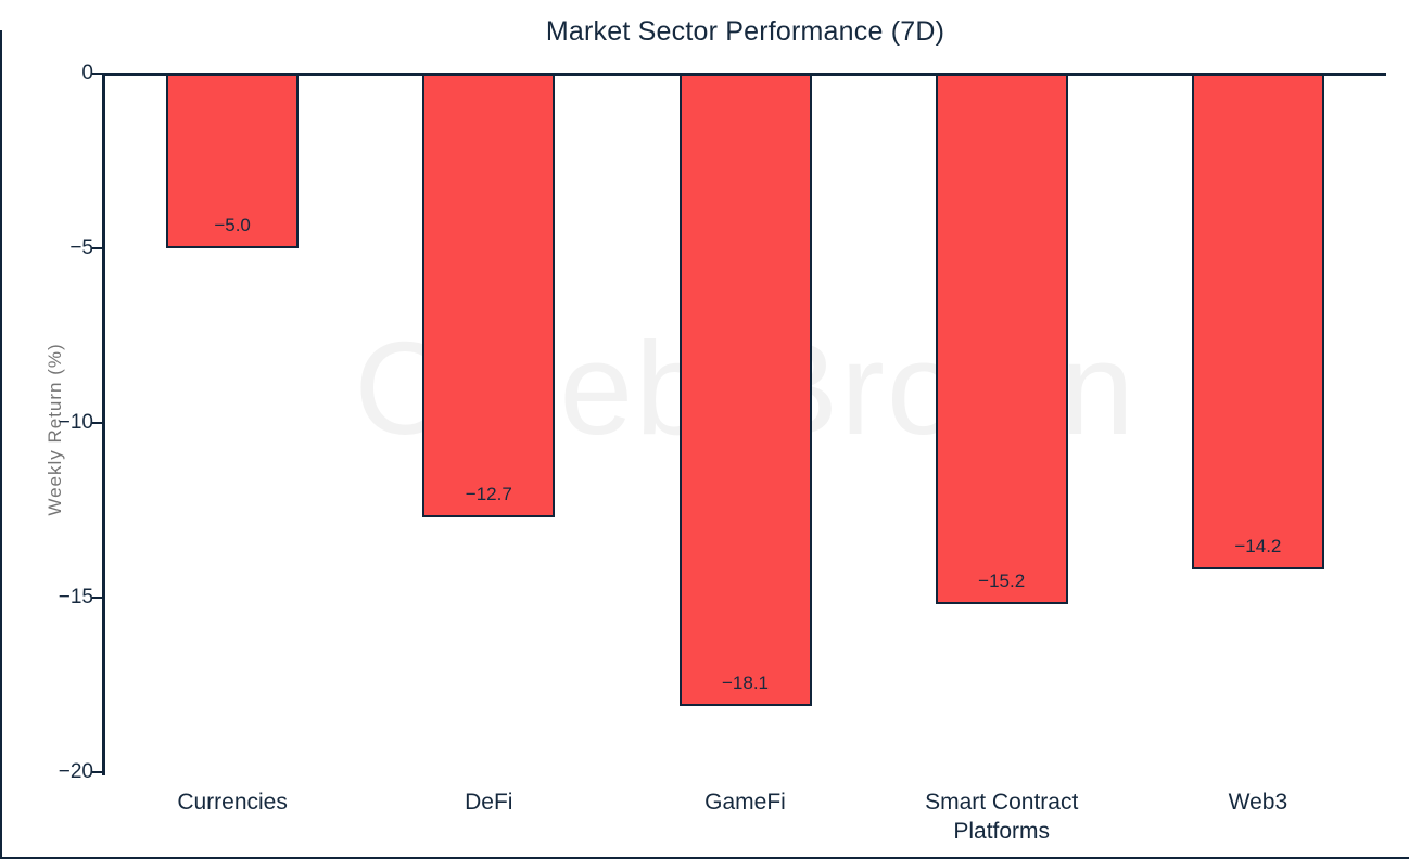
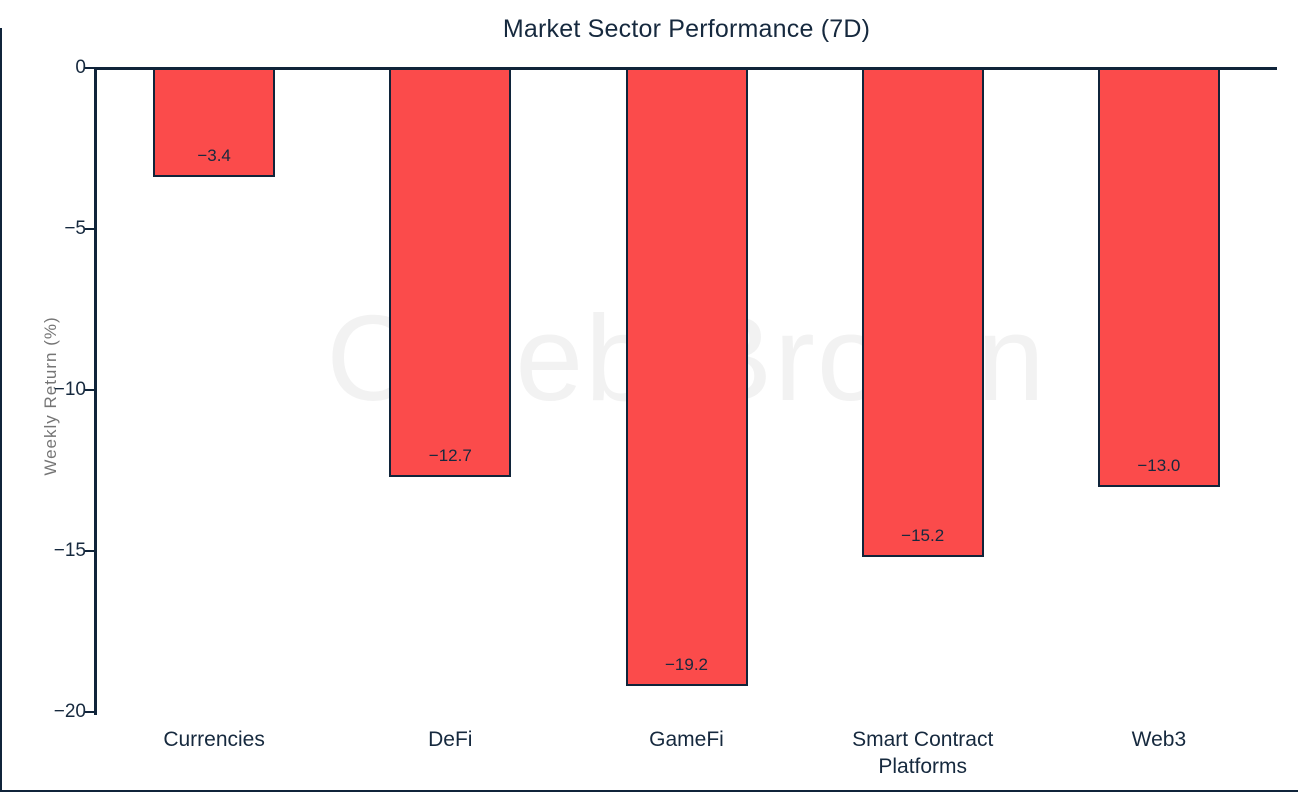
Currencies: −5.0 -> −3.4
GameFi: −18.1 -> −19.2
Web3: −14.2 -> −13.0
